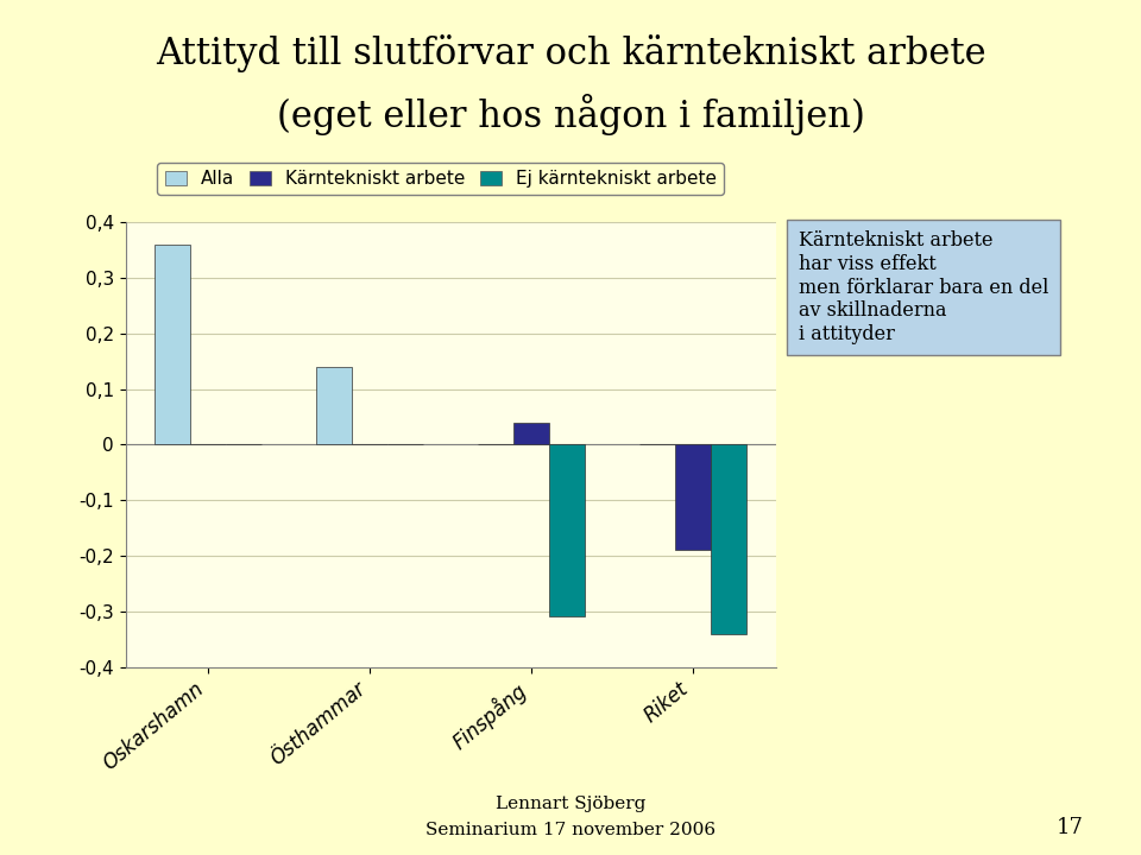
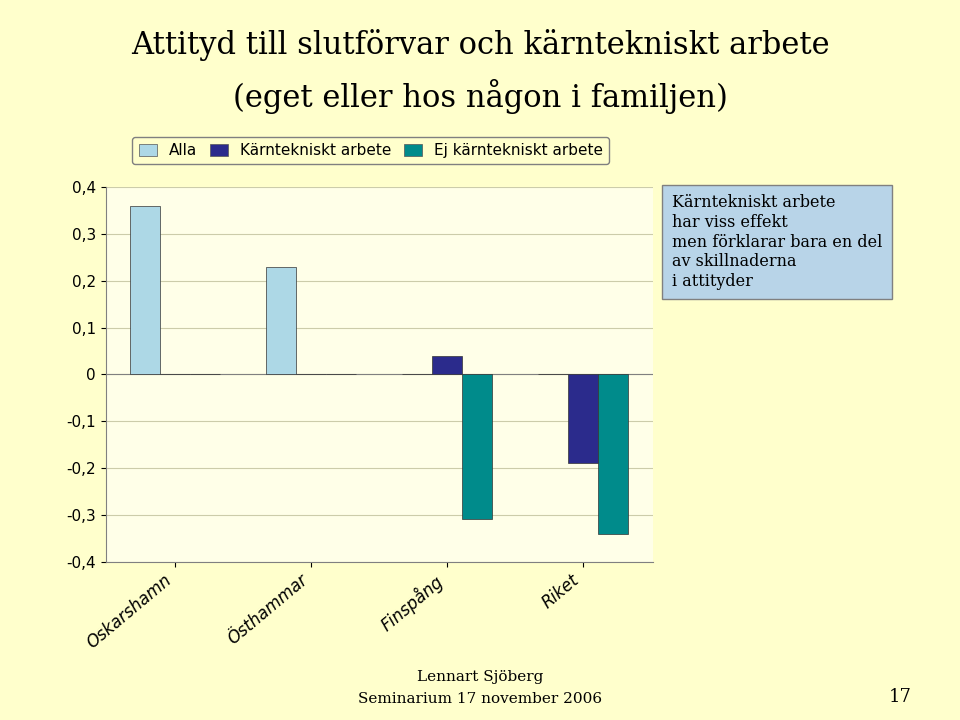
Alla/Östhammar: 0,14 -> 0,23
